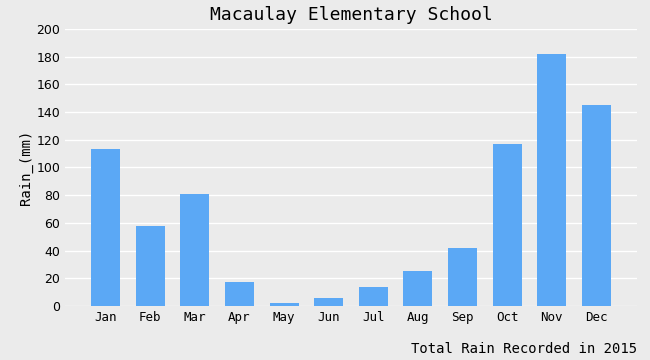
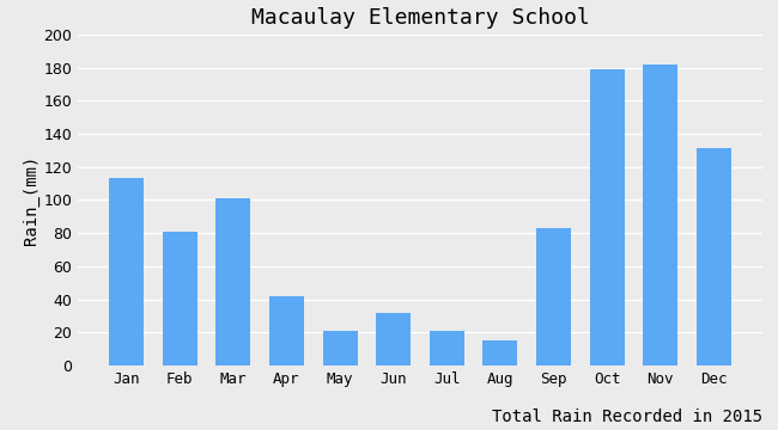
Feb: 58 -> 81
Mar: 81 -> 101
Apr: 17 -> 42
May: 2 -> 21
Jun: 6 -> 32
Jul: 14 -> 21
Aug: 25 -> 15
Sep: 42 -> 83
Oct: 117 -> 179
Dec: 145 -> 131
